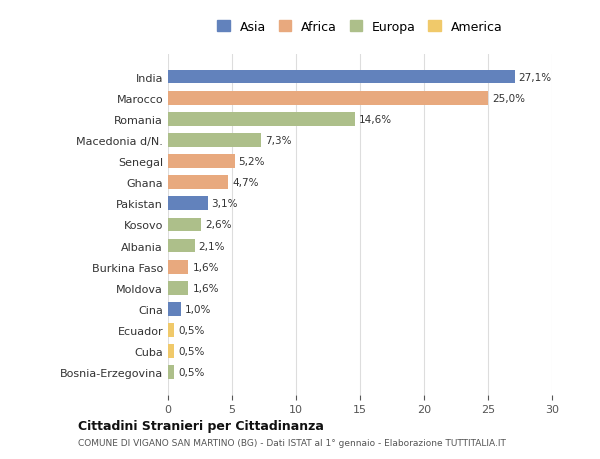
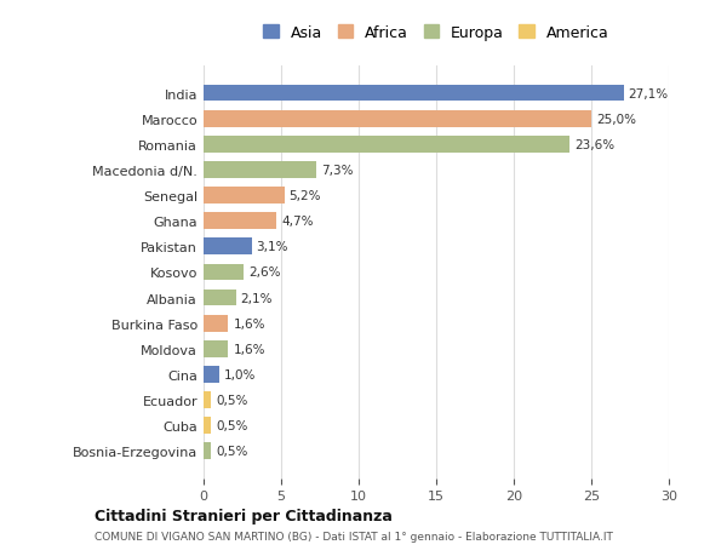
Romania: 14,6% -> 23,6%
